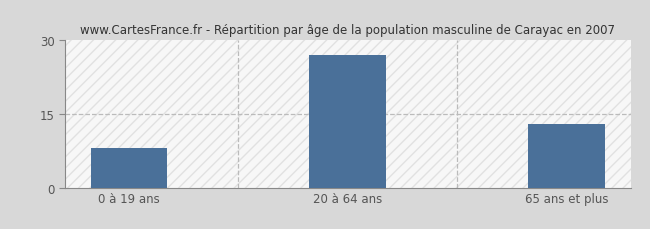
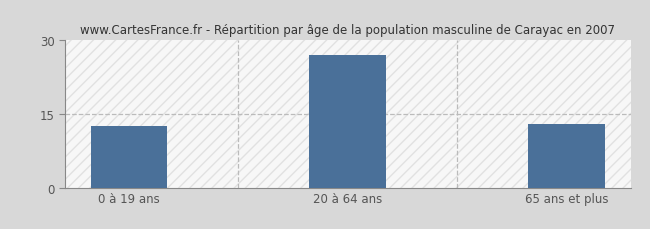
0 à 19 ans: 8.0 -> 12.5
